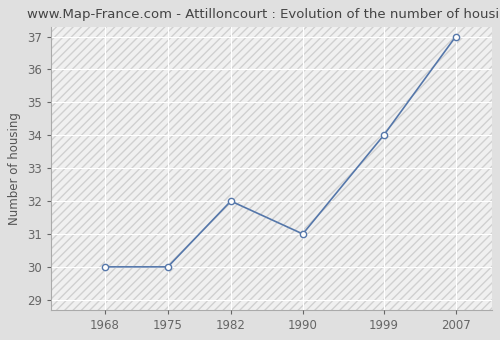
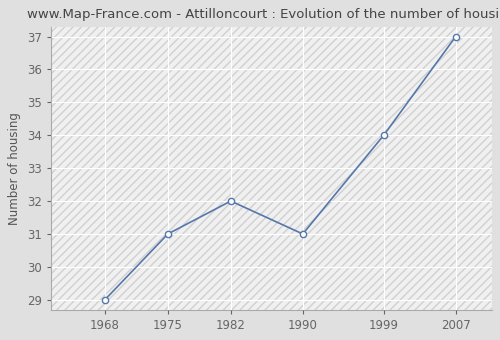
1968: 30 -> 29
1975: 30 -> 31
